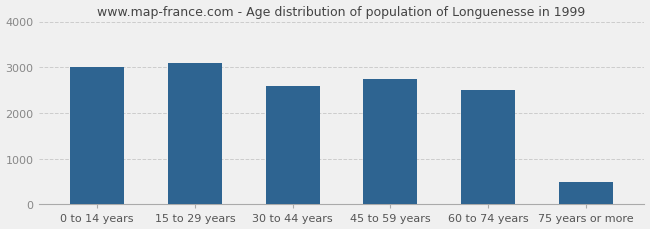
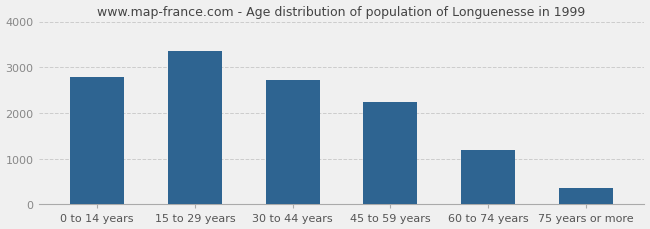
0 to 14 years: 3000 -> 2780
15 to 29 years: 3100 -> 3350
30 to 44 years: 2600 -> 2730
45 to 59 years: 2750 -> 2250
60 to 74 years: 2500 -> 1180
75 years or more: 500 -> 350
